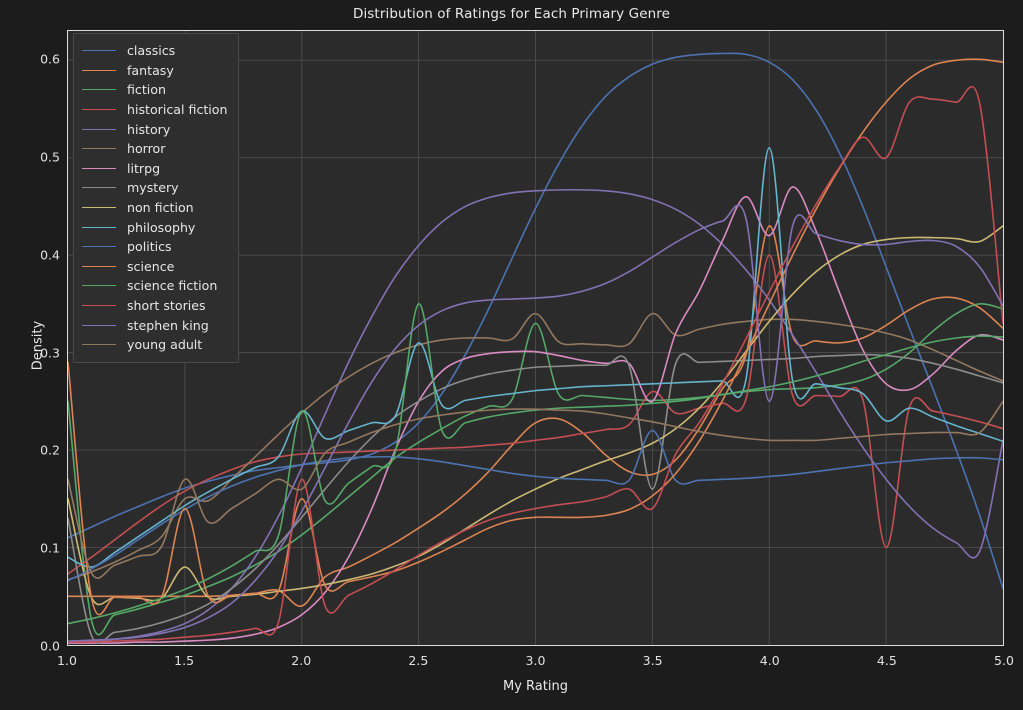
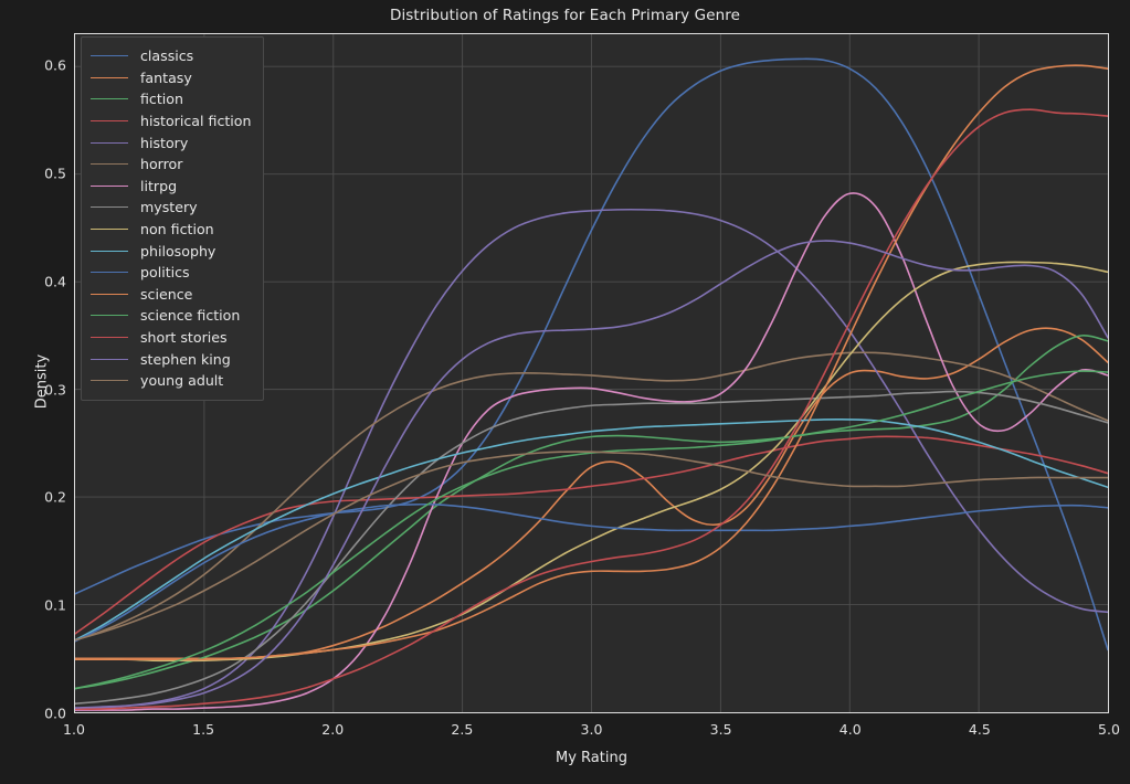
fiction/1.0: 0.25 -> 0.02
mystery/1.0: 0.13 -> 0.01
non fiction/1.0: 0.15 -> 0.05
philosophy/1.0: 0.09 -> 0.07
science/1.0: 0.29 -> 0.05
young adult/1.0: 0.17 -> 0.07
horror/1.5: 0.15 -> 0.13
non fiction/1.5: 0.08 -> 0.05
science/1.5: 0.14 -> 0.05
young adult/1.5: 0.17 -> 0.11
fantasy/2.0: 0.04 -> 0.06
philosophy/2.0: 0.24 -> 0.20
science/2.0: 0.15 -> 0.06
science fiction/2.0: 0.24 -> 0.13
short stories/2.0: 0.17 -> 0.03
young adult/2.0: 0.16 -> 0.18
philosophy/2.5: 0.31 -> 0.24
science fiction/2.5: 0.35 -> 0.21
fiction/3.0: 0.33 -> 0.26
horror/3.0: 0.34 -> 0.31
historical fiction/3.5: 0.26 -> 0.23
horror/3.5: 0.34 -> 0.31
litrpg/3.5: 0.25 -> 0.30
mystery/3.5: 0.16 -> 0.29
politics/3.5: 0.22 -> 0.17
short stories/3.5: 0.14 -> 0.17
fantasy/4.0: 0.43 -> 0.32
historical fiction/4.0: 0.40 -> 0.25
litrpg/4.0: 0.42 -> 0.48
philosophy/4.0: 0.51 -> 0.27
stephen king/4.0: 0.25 -> 0.44
historical fiction/4.5: 0.10 -> 0.25
philosophy/4.5: 0.23 -> 0.25
short stories/4.5: 0.50 -> 0.54
history/5.0: 0.21 -> 0.09
non fiction/5.0: 0.43 -> 0.41
short stories/5.0: 0.33 -> 0.55
young adult/5.0: 0.25 -> 0.22
